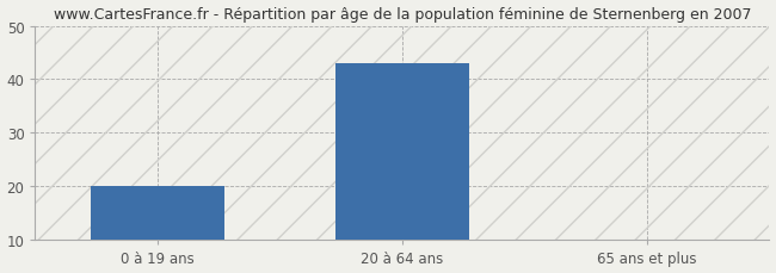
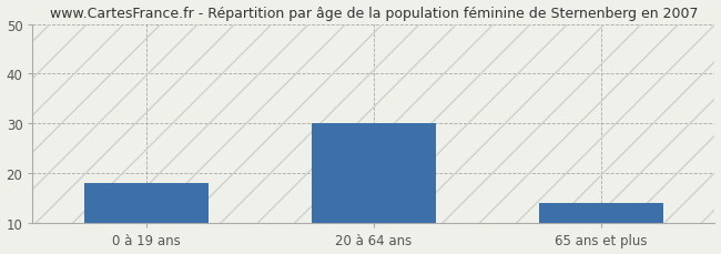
0 à 19 ans: 20.0 -> 18.0
20 à 64 ans: 43.0 -> 30.0
65 ans et plus: 10.2 -> 14.0
